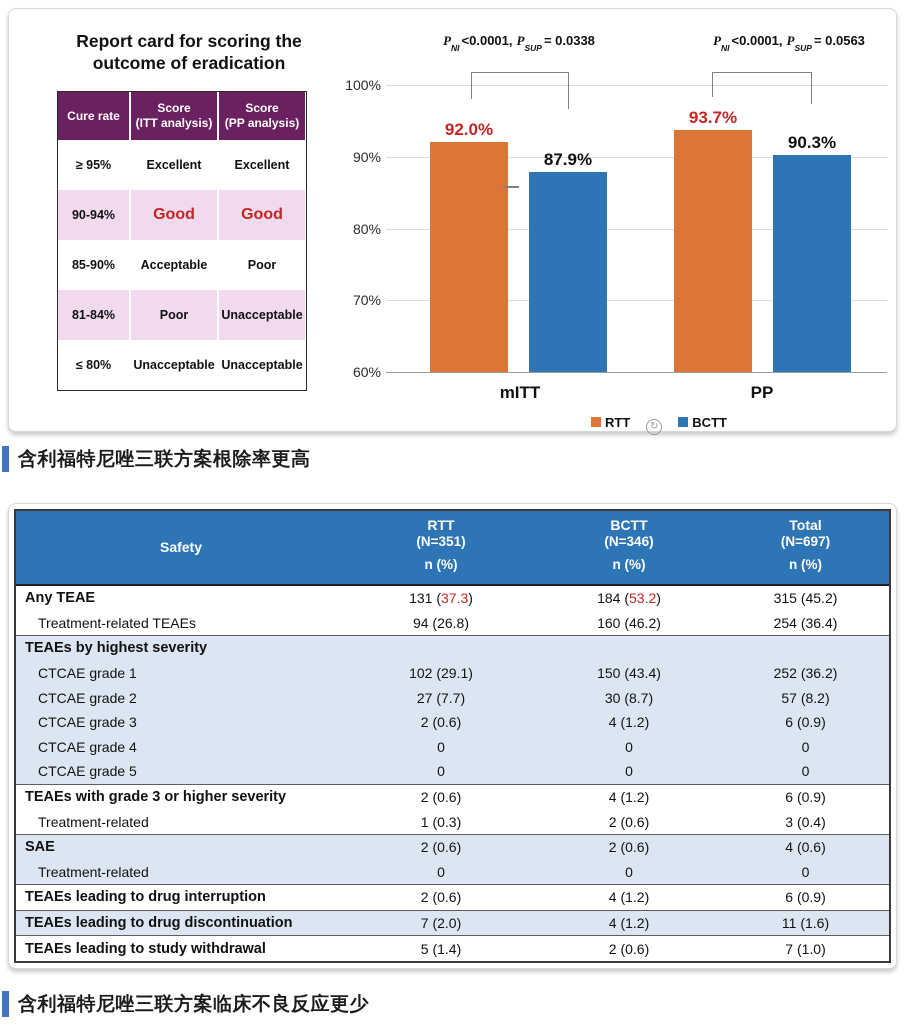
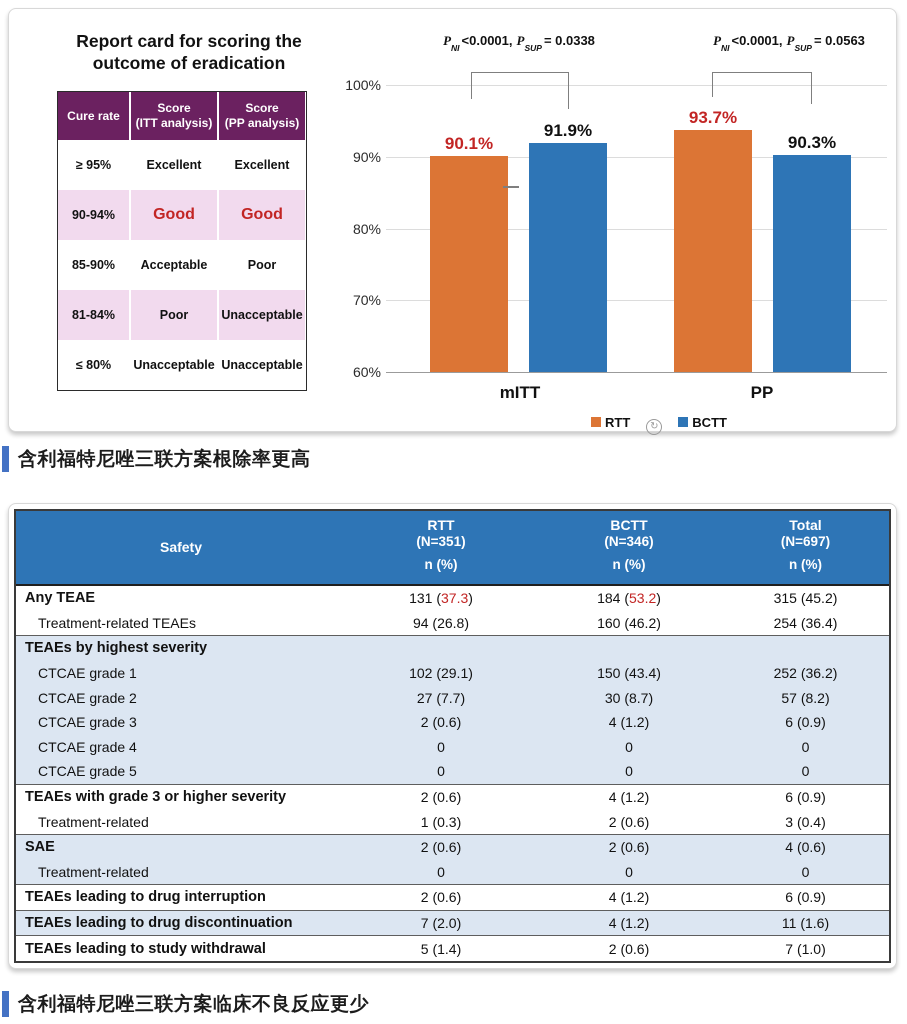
RTT/mITT: 92.0% -> 90.1%
BCTT/mITT: 87.9% -> 91.9%
